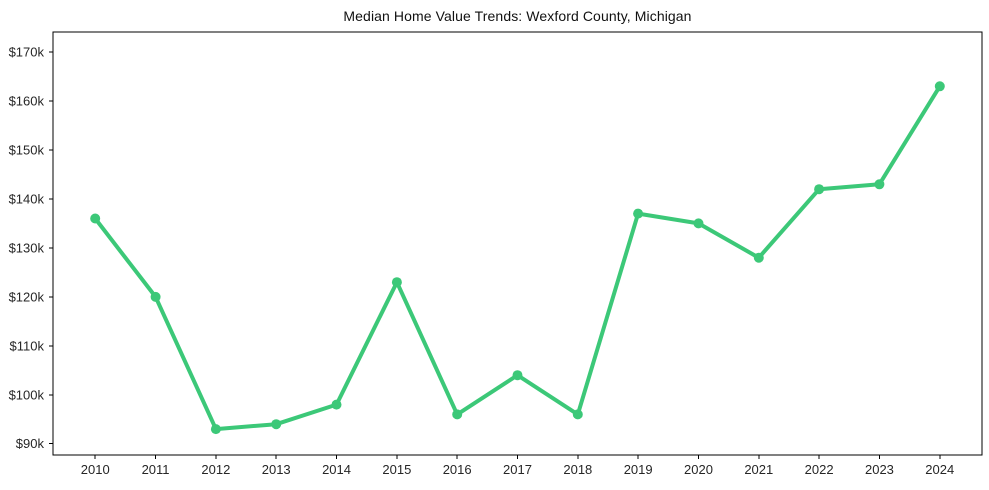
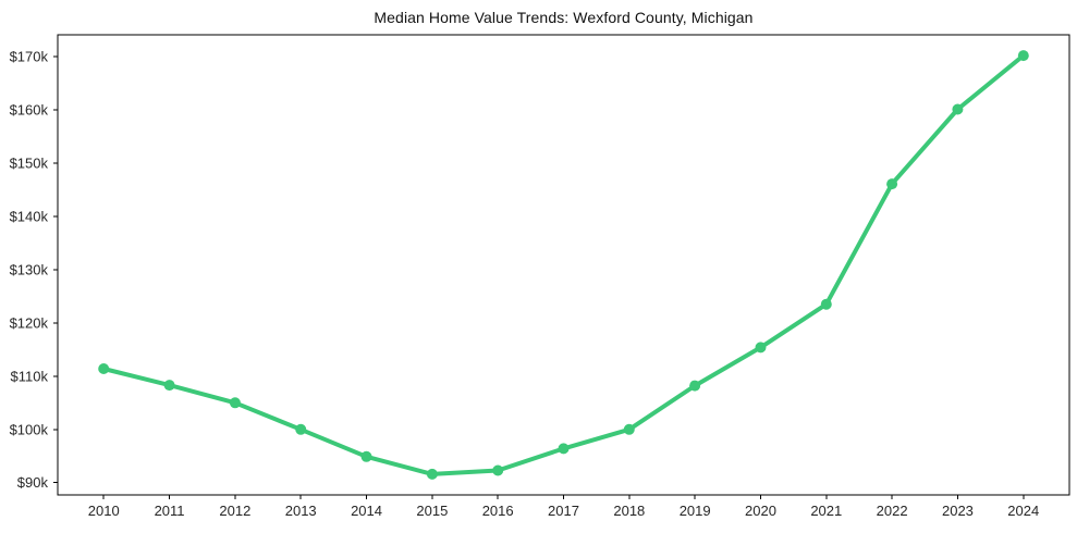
2010: $136k -> $111k
2011: $120k -> $108k
2012: $93k -> $105k
2013: $94k -> $100k
2014: $98k -> $95k
2015: $123k -> $92k
2016: $96k -> $92k
2017: $104k -> $96k
2018: $96k -> $100k
2019: $137k -> $108k
2020: $135k -> $115k
2021: $128k -> $124k
2022: $142k -> $146k
2023: $143k -> $160k
2024: $163k -> $170k
